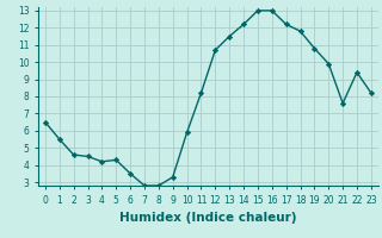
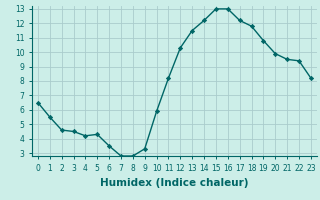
12: 10.7 -> 10.3
21: 7.6 -> 9.5
